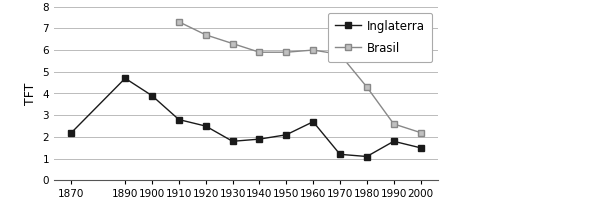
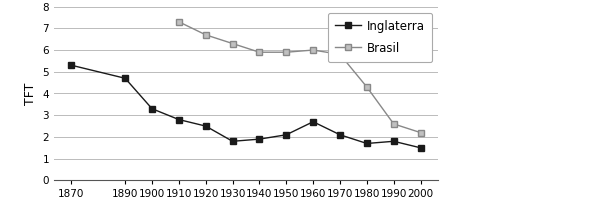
Inglaterra/1870: 2.2 -> 5.3
Inglaterra/1900: 3.9 -> 3.3
Inglaterra/1970: 1.2 -> 2.1
Inglaterra/1980: 1.1 -> 1.7
